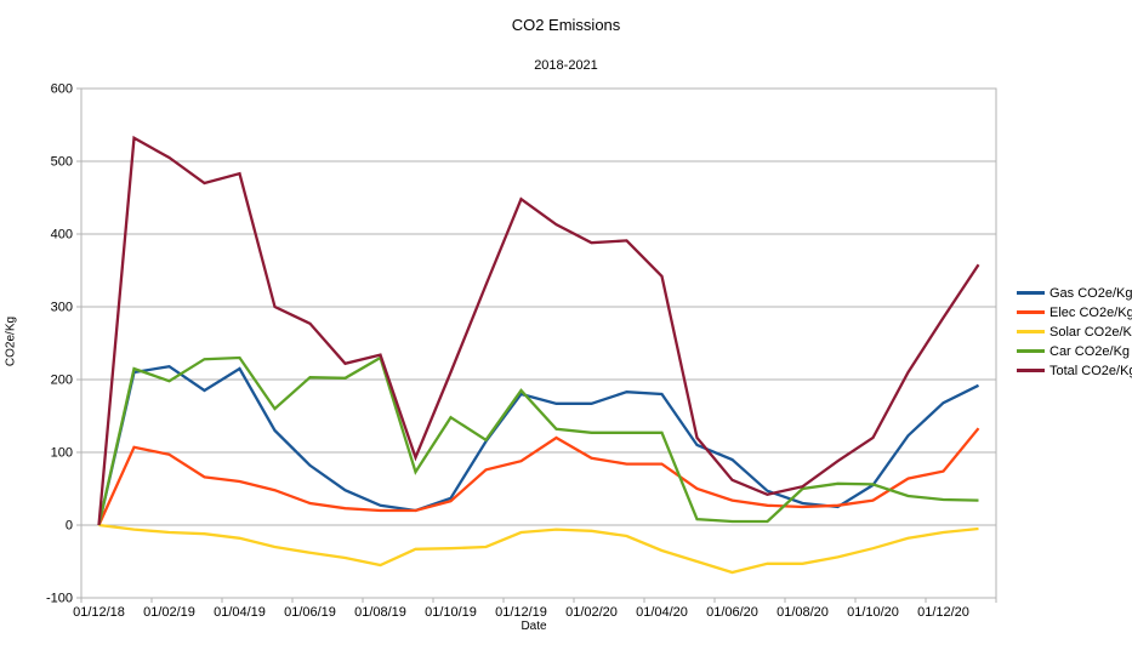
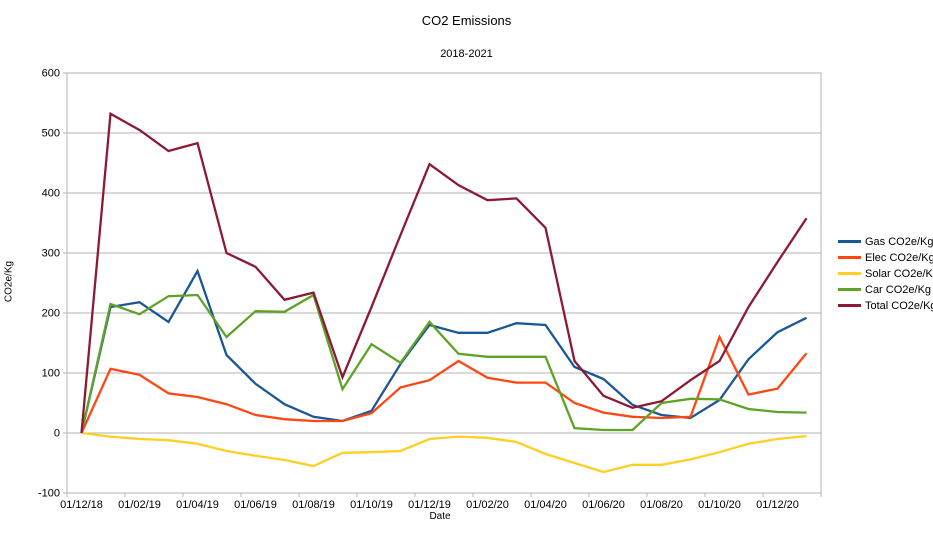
Gas CO2e/Kg/01/04/19: 220 -> 270
Elec CO2e/Kg/01/10/20: 30 -> 160
